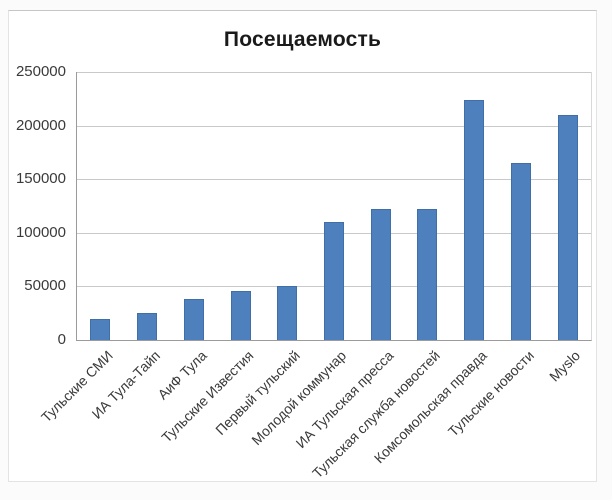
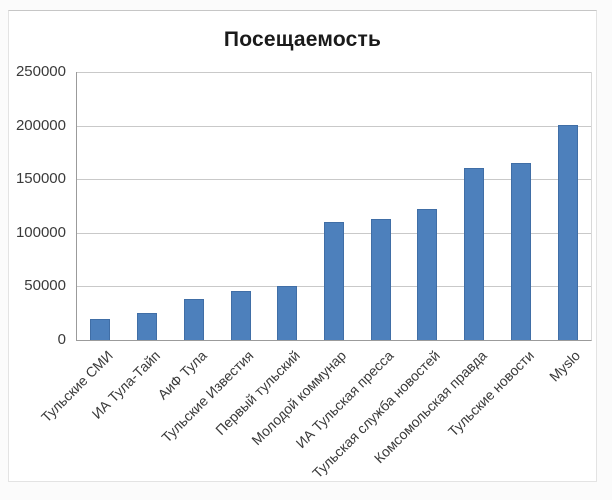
ИА Тульская пресса: 122000 -> 112000
Комсомольская правда: 224000 -> 160000
Myslo: 210000 -> 201000
